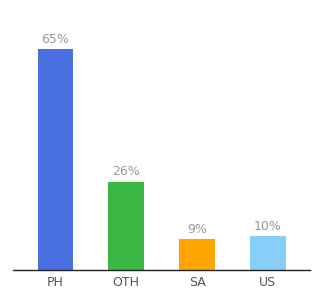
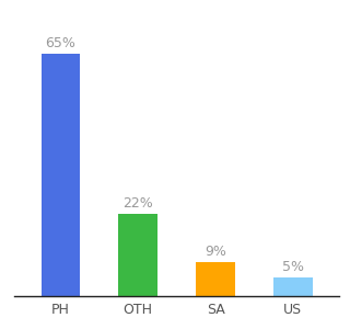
OTH: 26% -> 22%
US: 10% -> 5%
